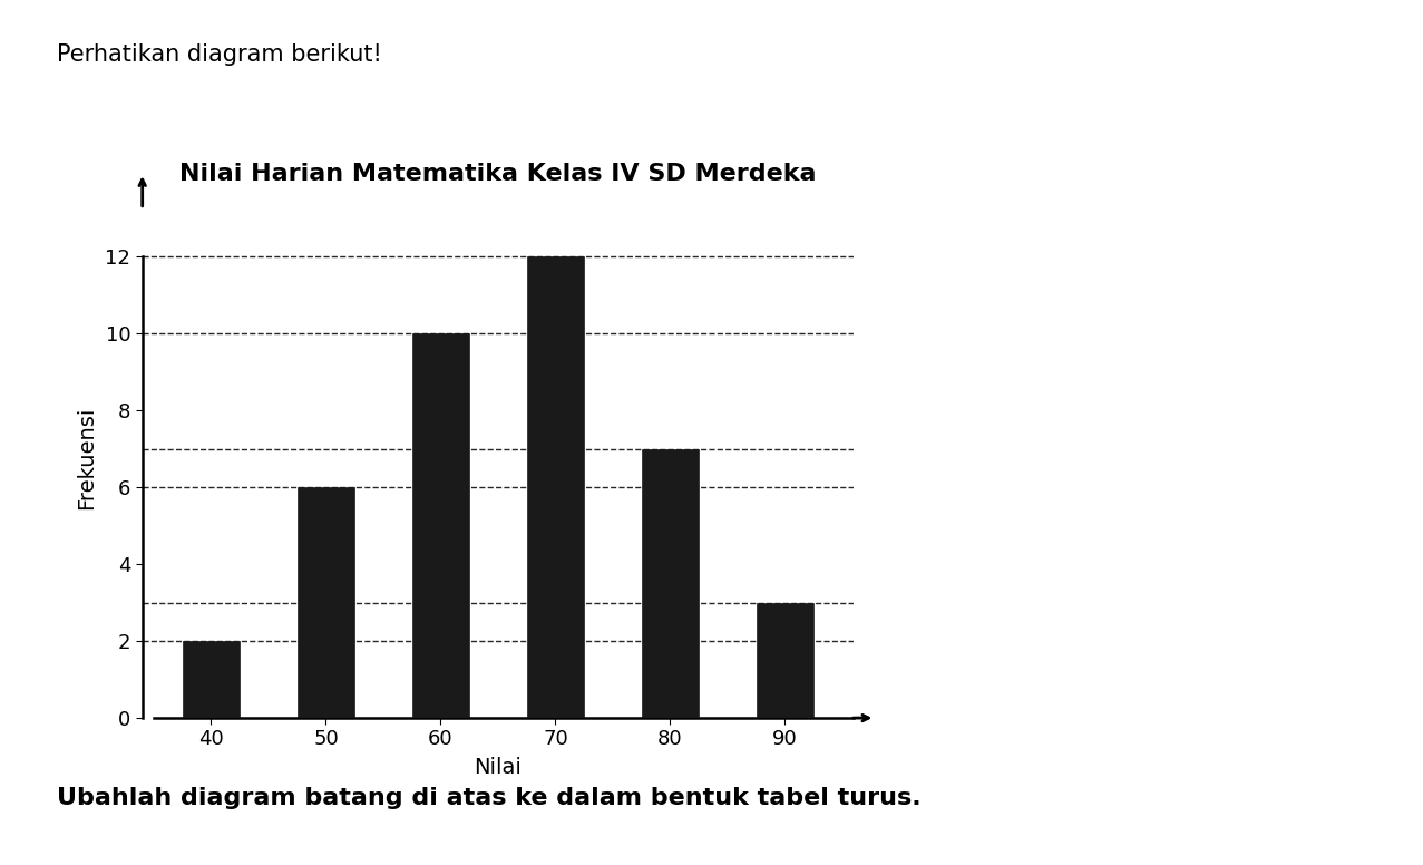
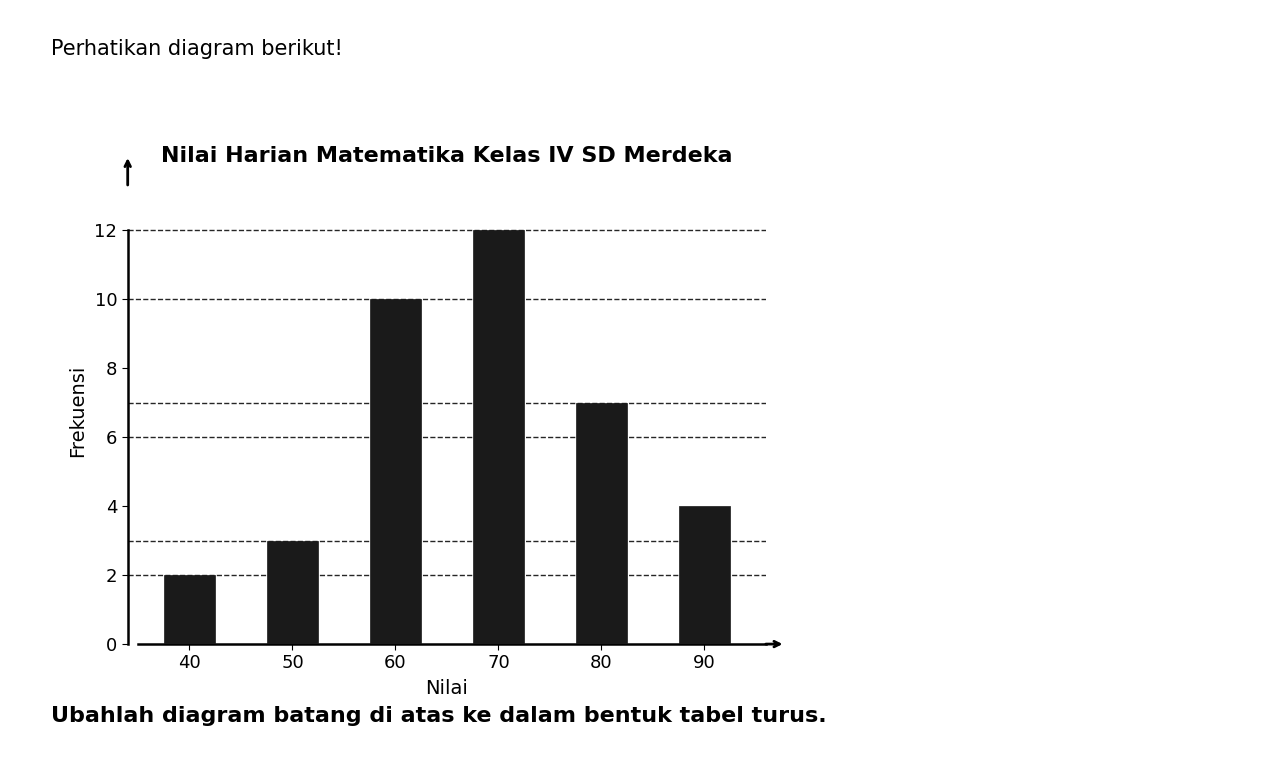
50: 6 -> 3
90: 3 -> 4
